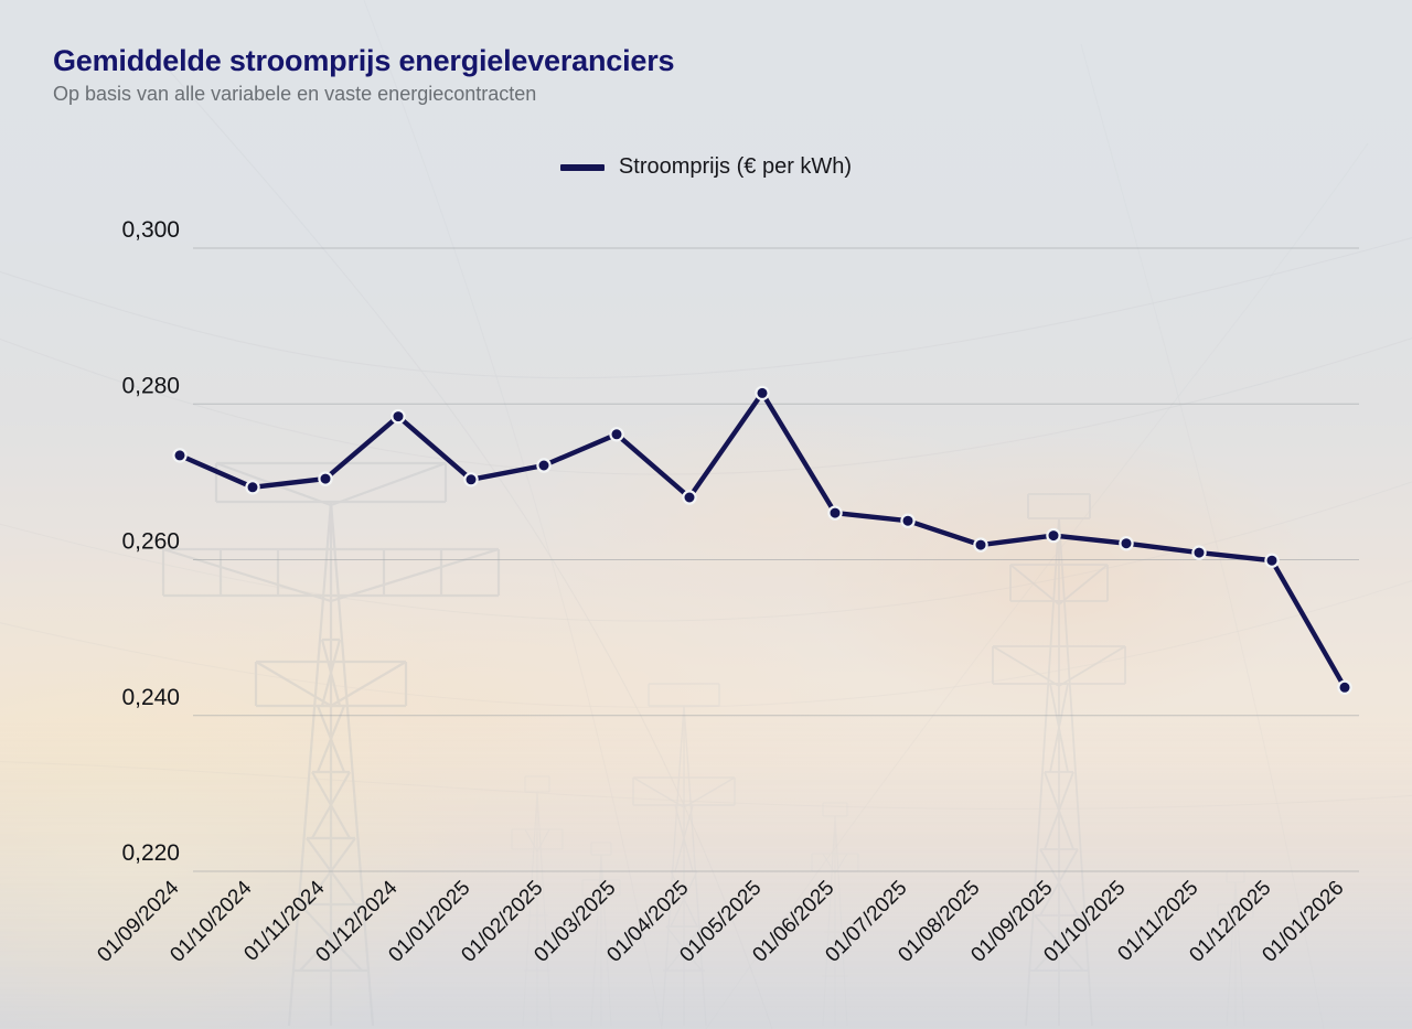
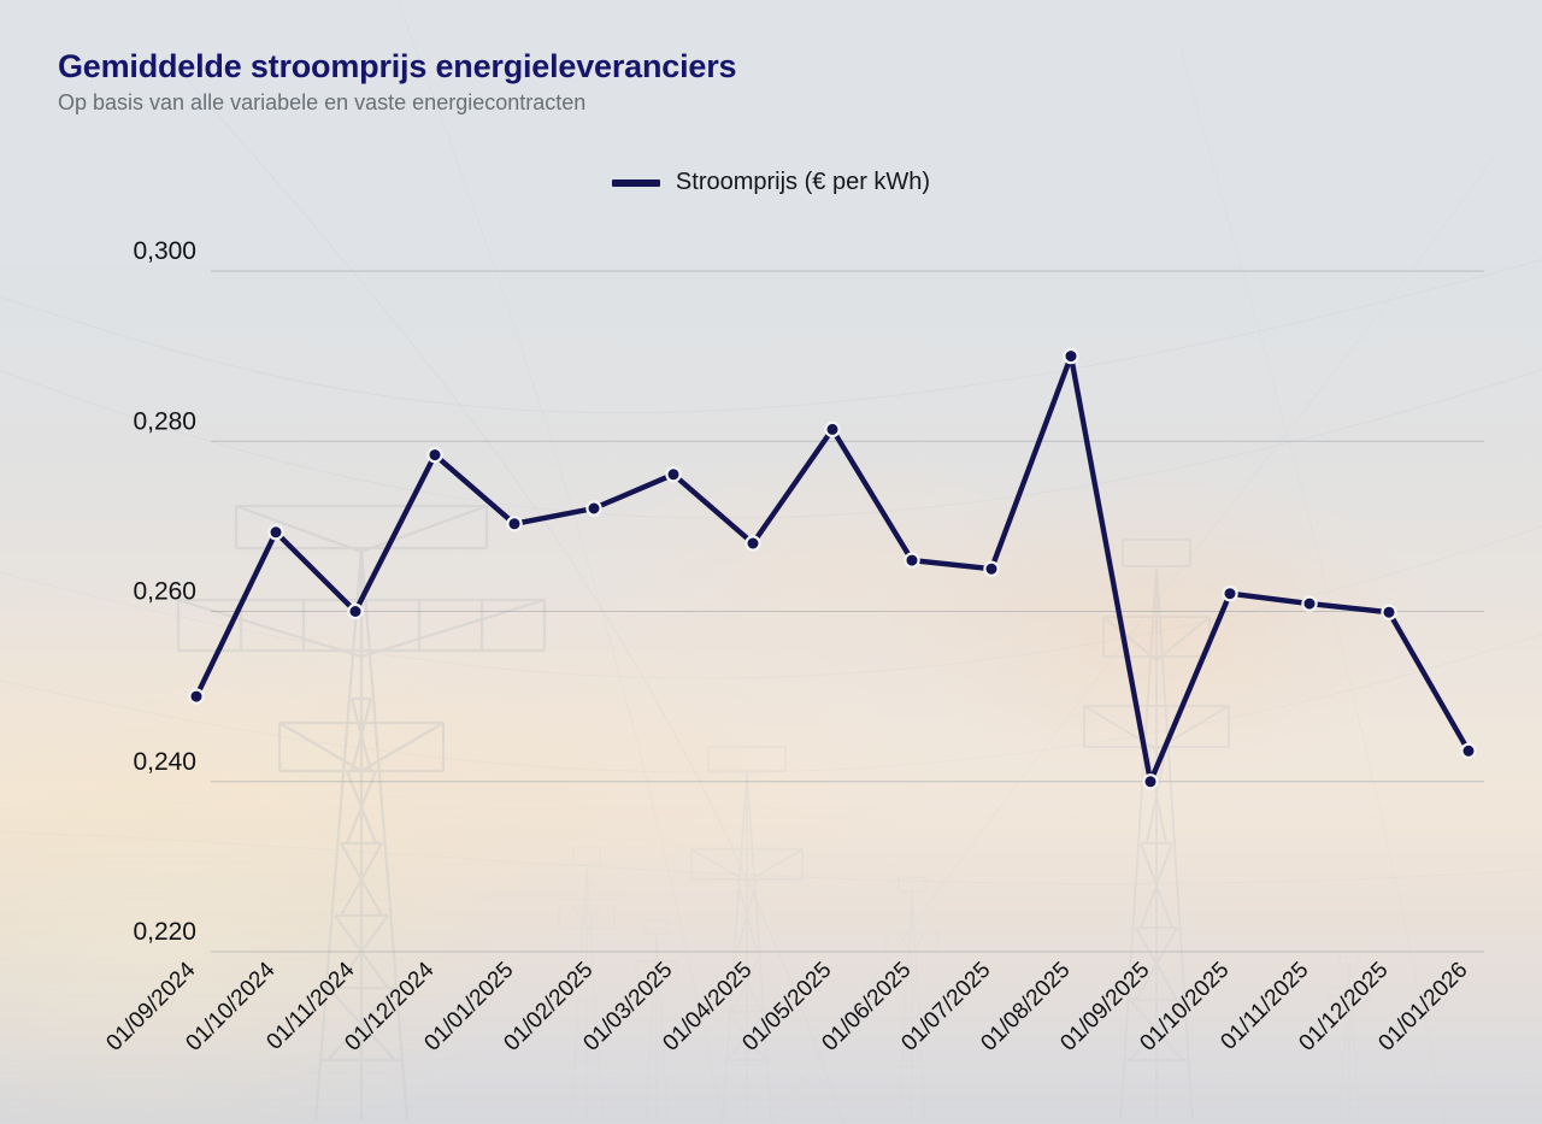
01/09/2024: 0,27 -> 0,25
01/11/2024: 0,27 -> 0,26
01/08/2025: 0,26 -> 0,29
01/09/2025: 0,26 -> 0,24
